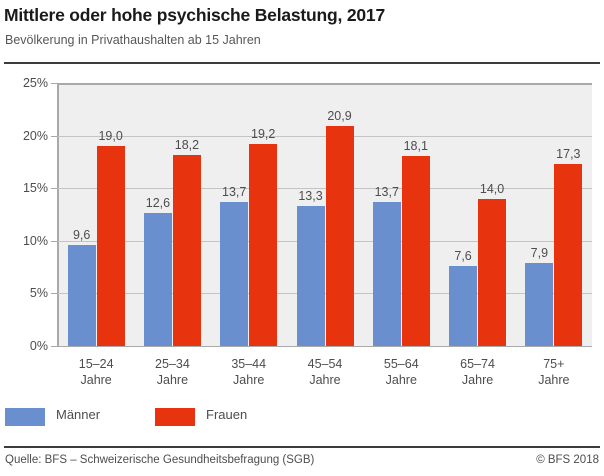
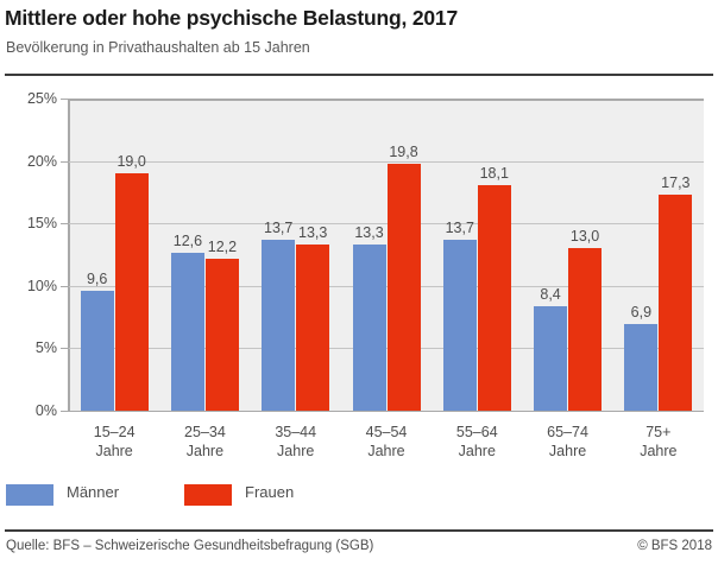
Frauen/25–34 Jahre: 18,2 -> 12,2
Frauen/35–44 Jahre: 19,2 -> 13,3
Frauen/45–54 Jahre: 20,9 -> 19,8
Männer/65–74 Jahre: 7,6 -> 8,4
Frauen/65–74 Jahre: 14,0 -> 13,0
Männer/75+ Jahre: 7,9 -> 6,9
